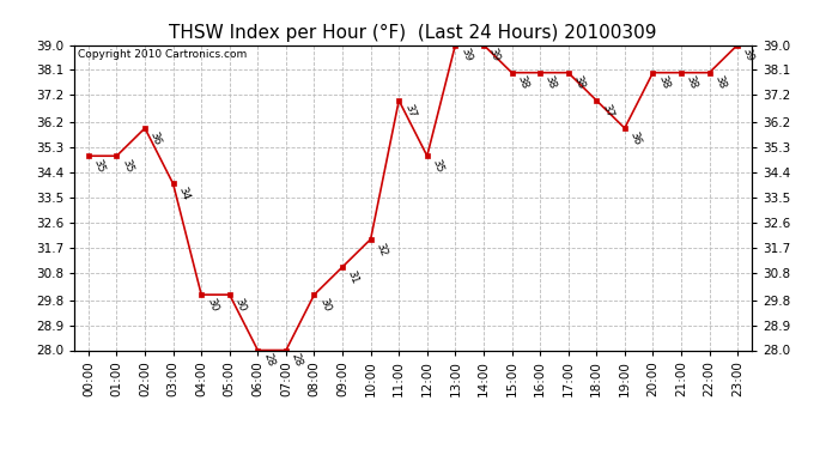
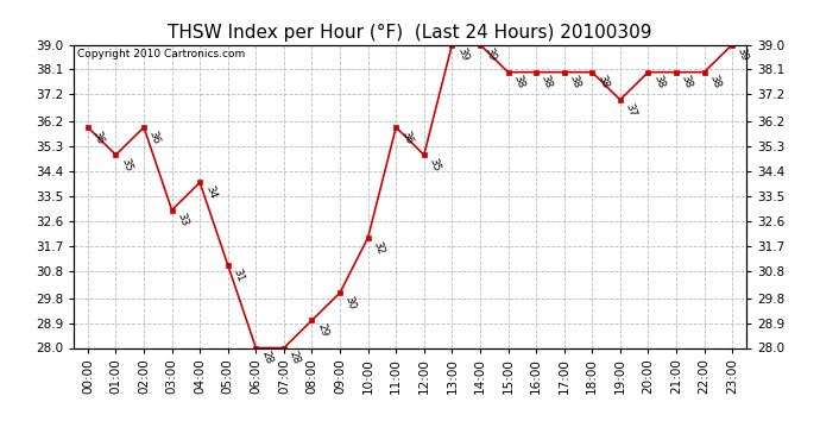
00:00: 35 -> 36
03:00: 34 -> 33
04:00: 30 -> 34
05:00: 30 -> 31
08:00: 30 -> 29
09:00: 31 -> 30
11:00: 37 -> 36
18:00: 37 -> 38
19:00: 36 -> 37
